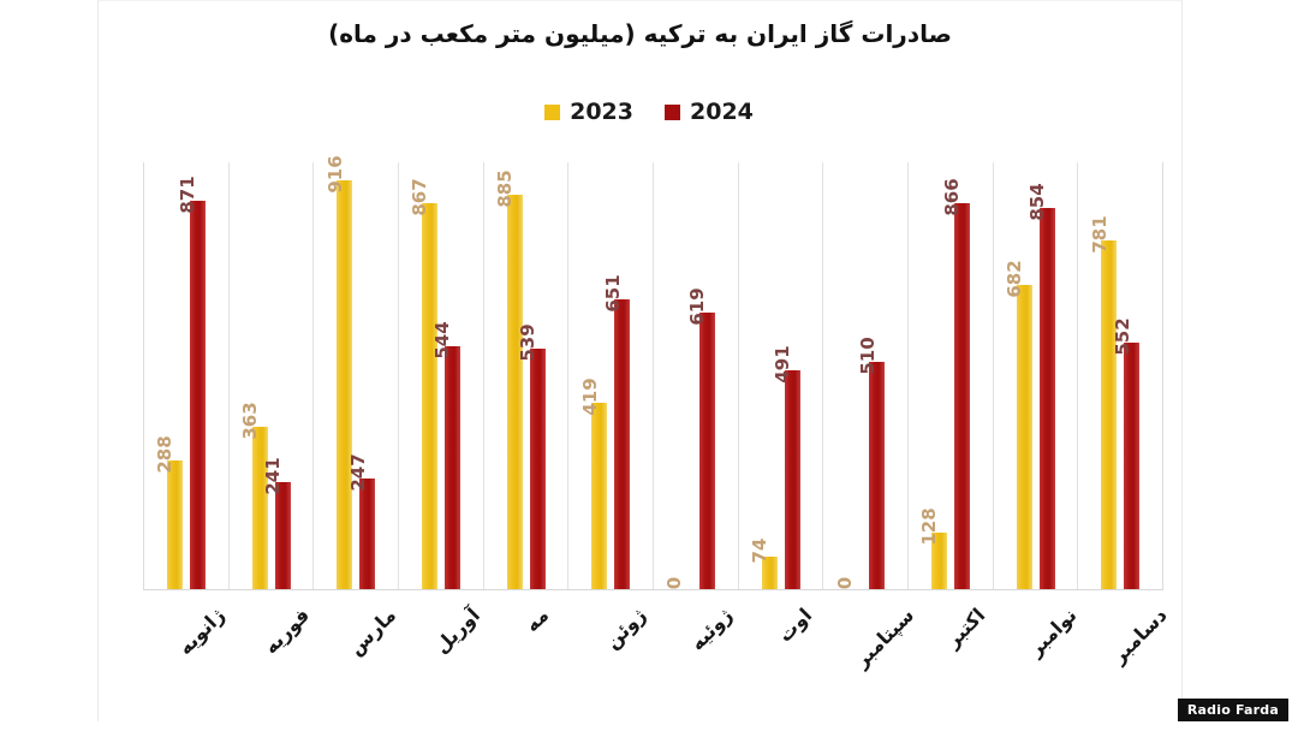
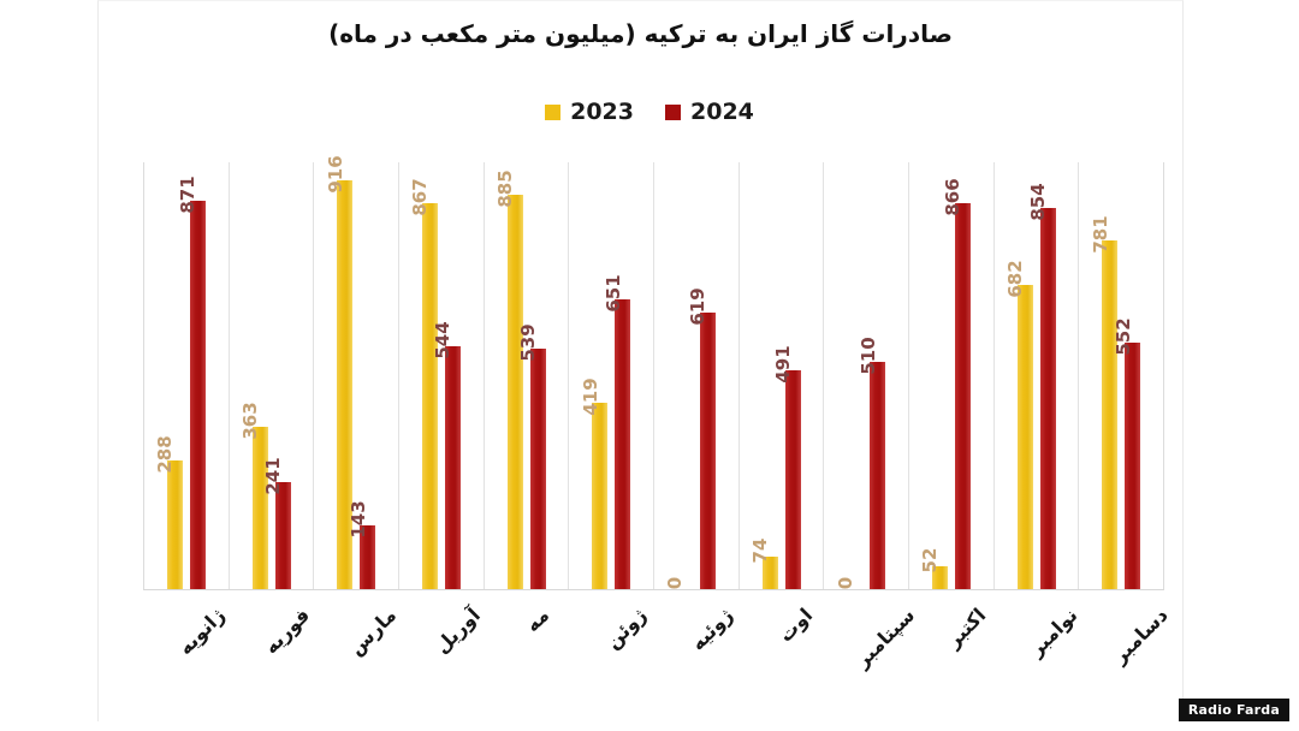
2024/مارس: 247 -> 143
2023/اکتبر: 128 -> 52
